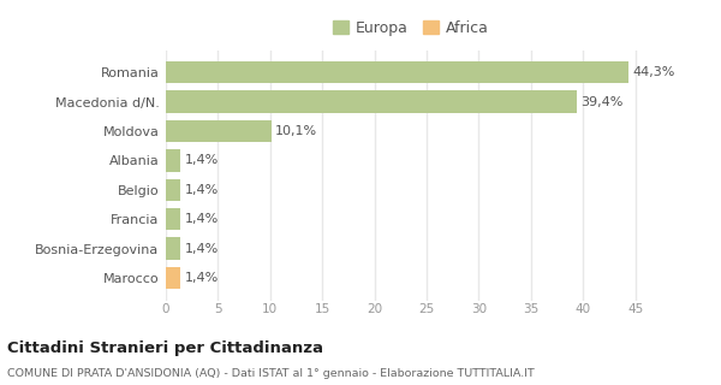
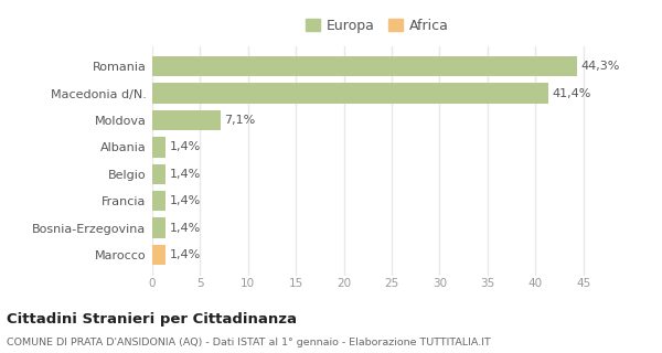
Macedonia d/N.: 39,4% -> 41,4%
Moldova: 10,1% -> 7,1%
